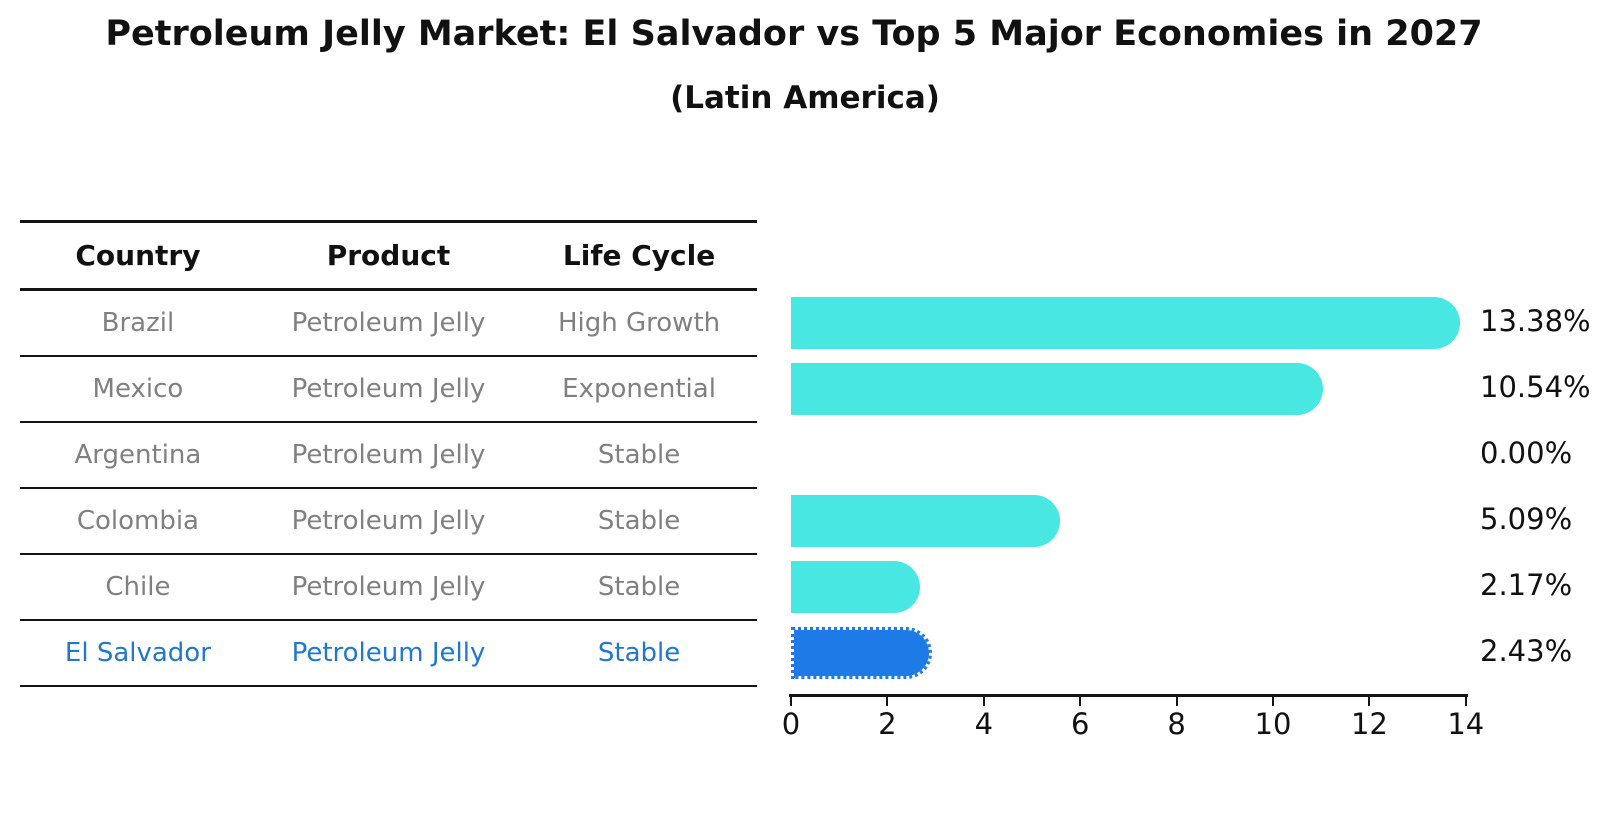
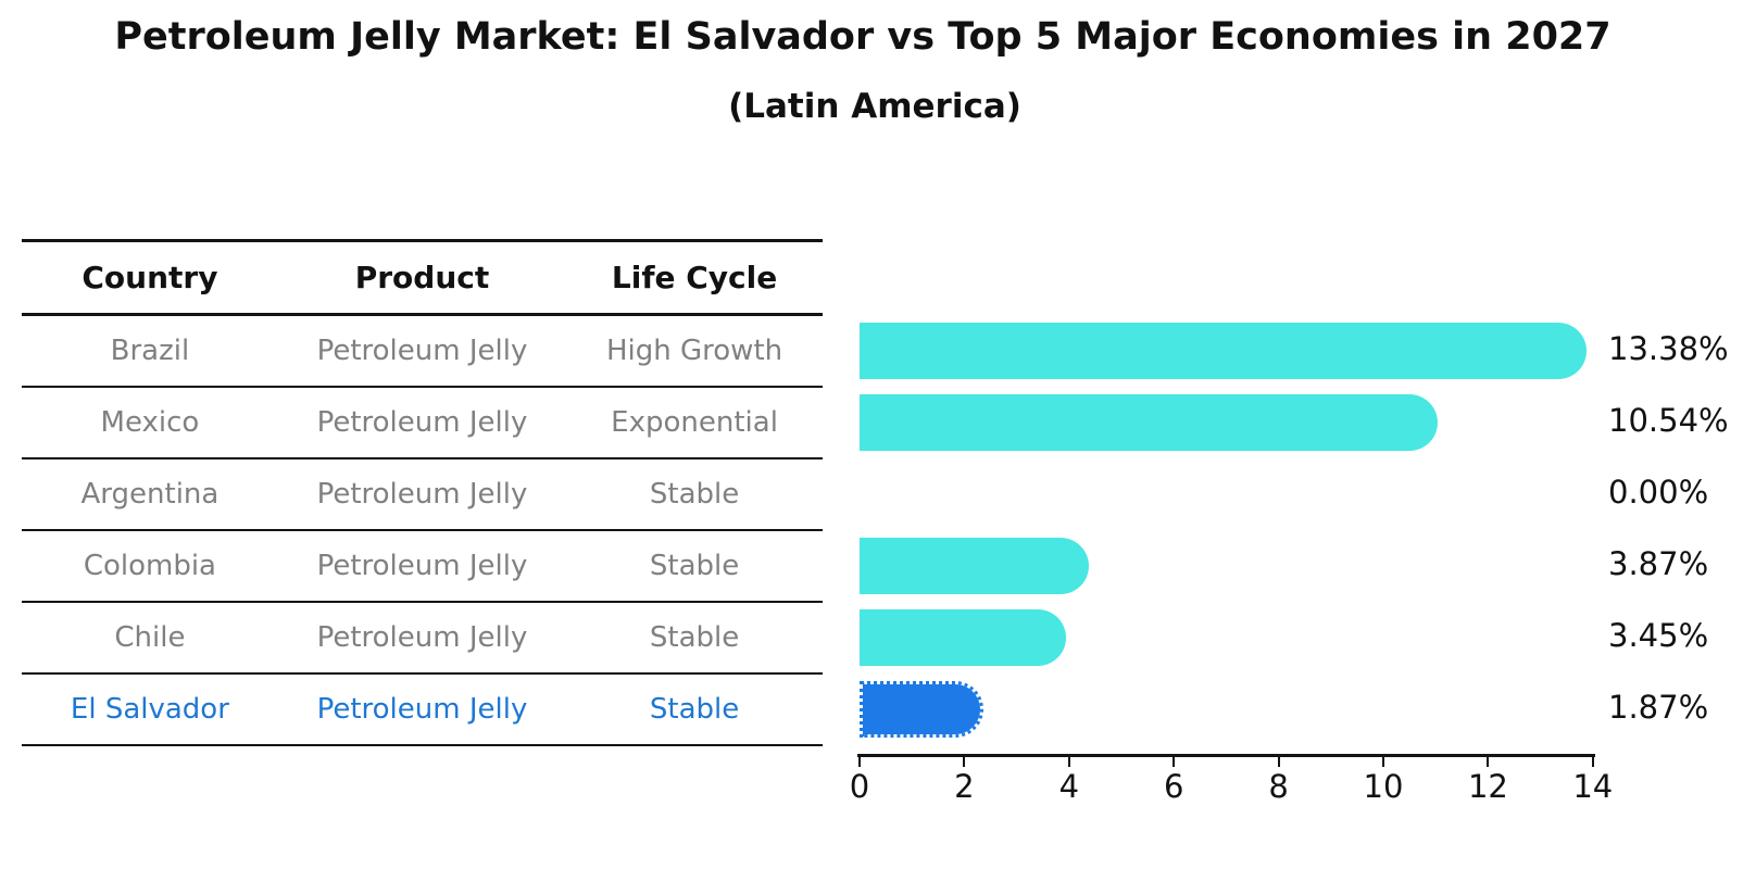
Colombia: 5.09% -> 3.87%
Chile: 2.17% -> 3.45%
El Salvador: 2.43% -> 1.87%
